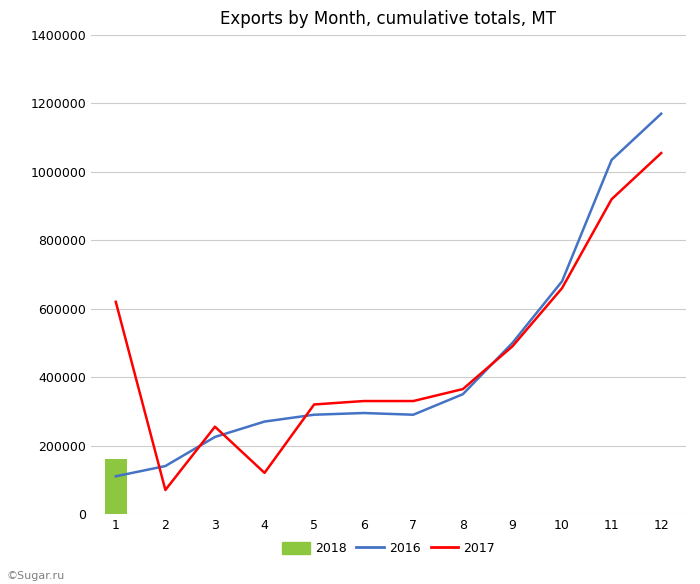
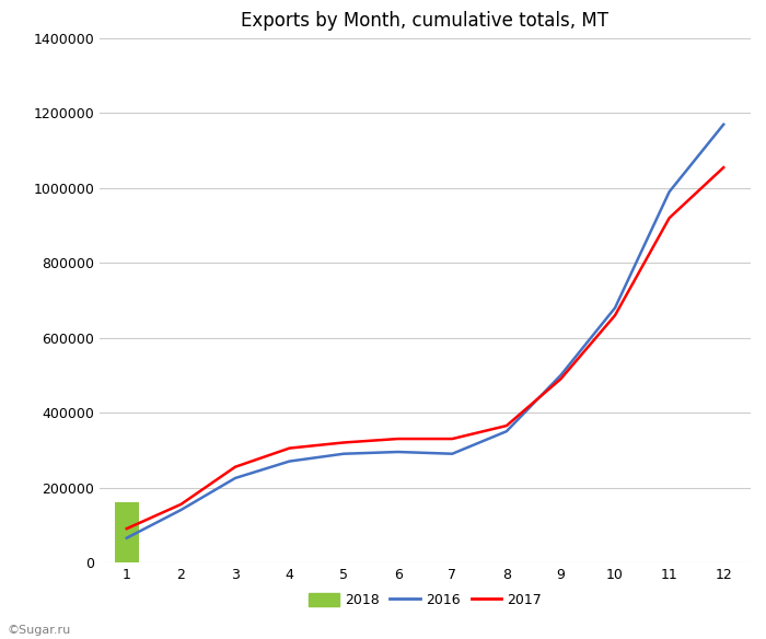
2016/1: 110000 -> 65000
2017/1: 620000 -> 90000
2017/2: 70000 -> 155000
2017/4: 120000 -> 305000
2016/11: 1035000 -> 990000
